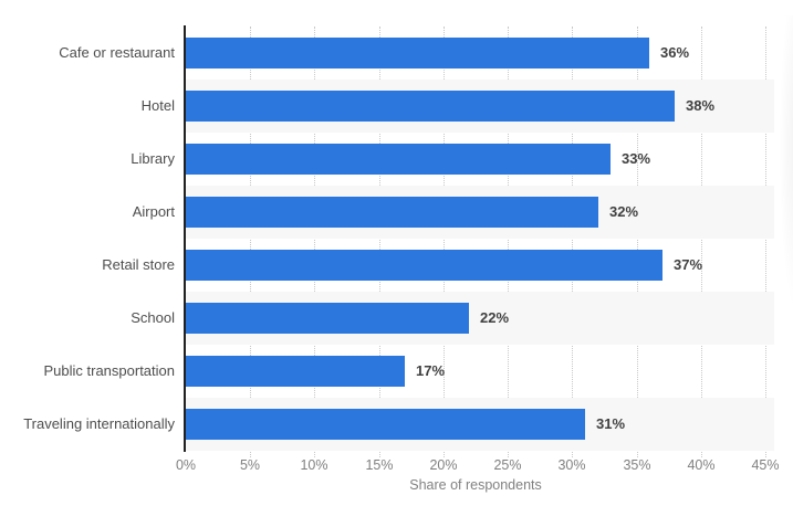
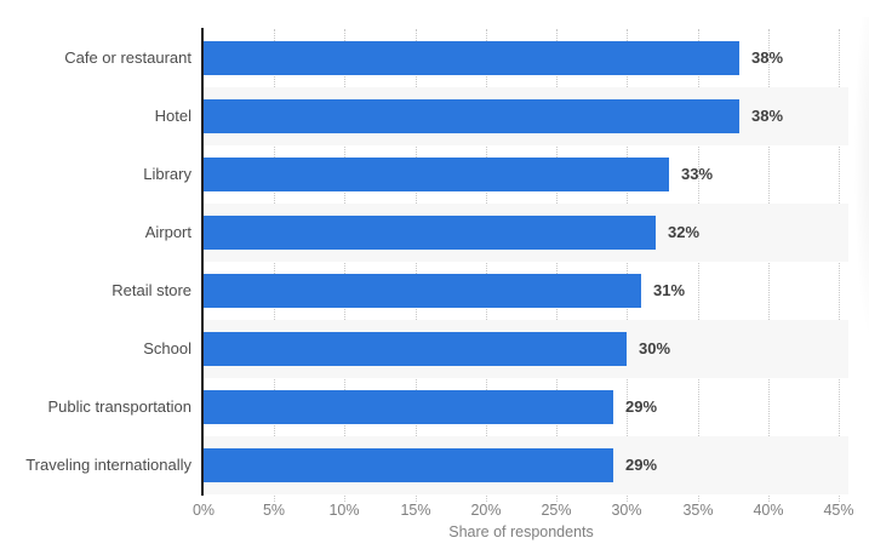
Cafe or restaurant: 36% -> 38%
Retail store: 37% -> 31%
School: 22% -> 30%
Public transportation: 17% -> 29%
Traveling internationally: 31% -> 29%
